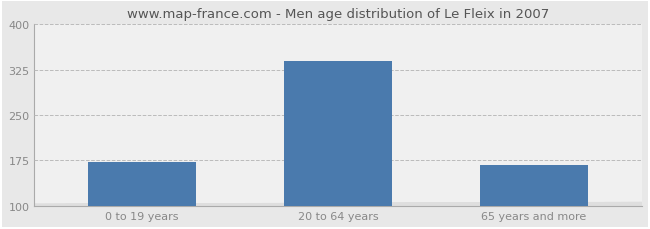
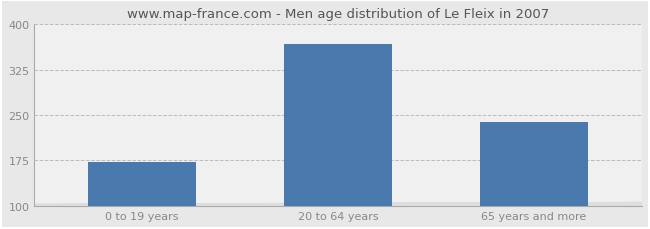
20 to 64 years: 340 -> 368
65 years and more: 168 -> 238
